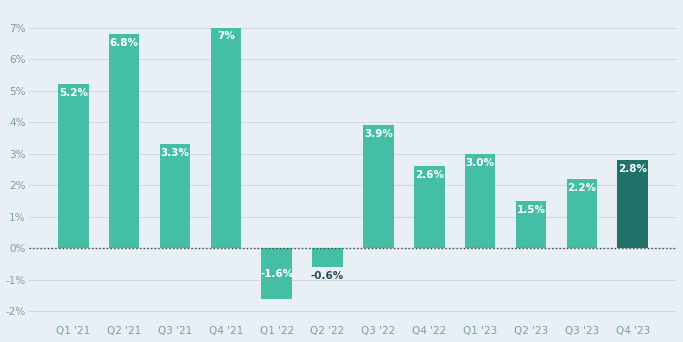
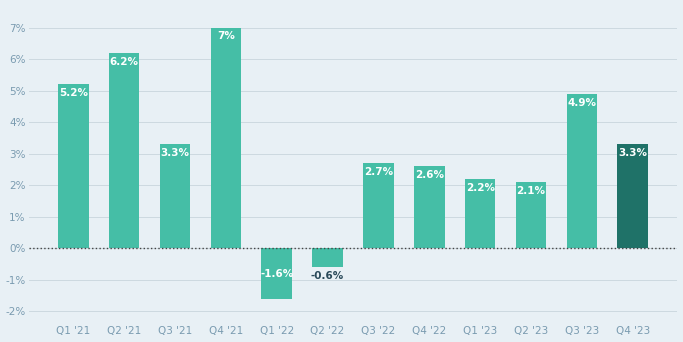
Q2 '21: 6.8% -> 6.2%
Q3 '22: 3.9% -> 2.7%
Q1 '23: 3.0% -> 2.2%
Q2 '23: 1.5% -> 2.1%
Q3 '23: 2.2% -> 4.9%
Q4 '23: 2.8% -> 3.3%
